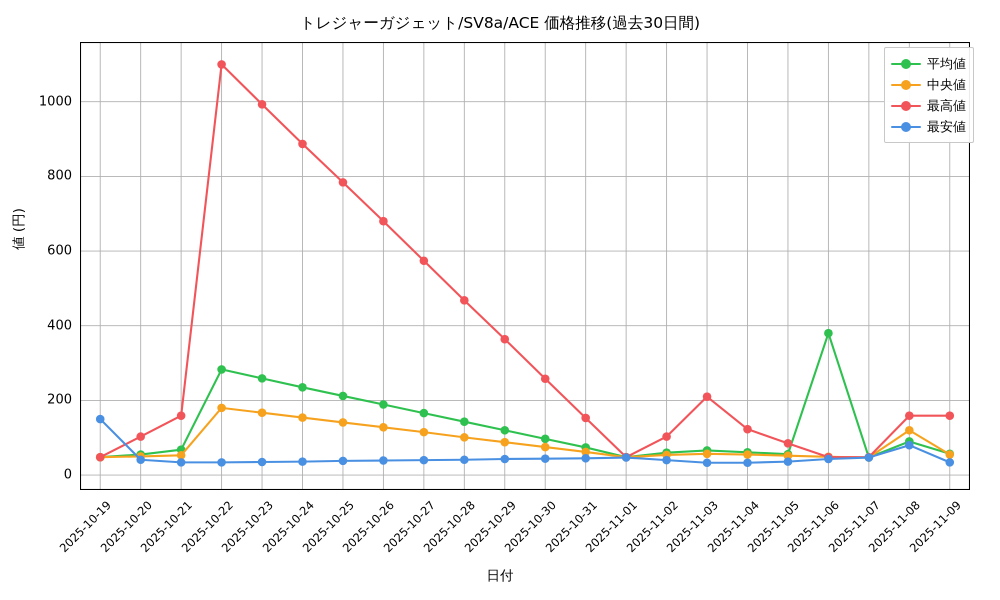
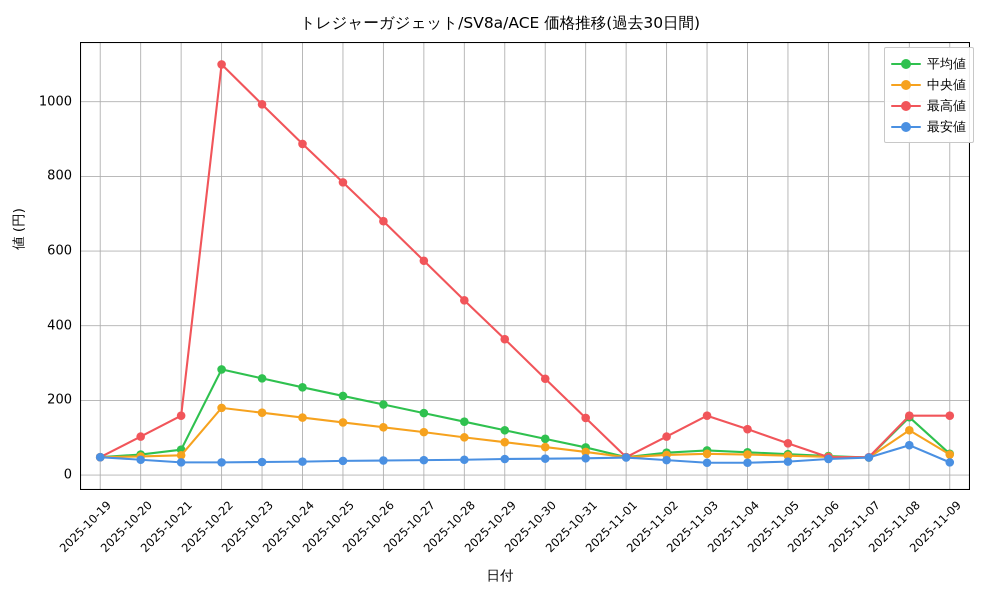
最安値/2025-10-19: 150 -> 50
最高値/2025-11-03: 210 -> 160
平均値/2025-11-06: 380 -> 50
平均値/2025-11-08: 90 -> 160
